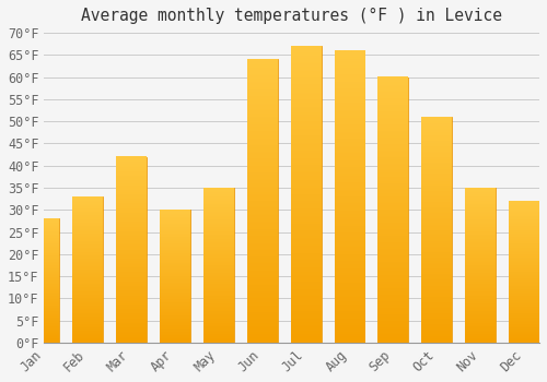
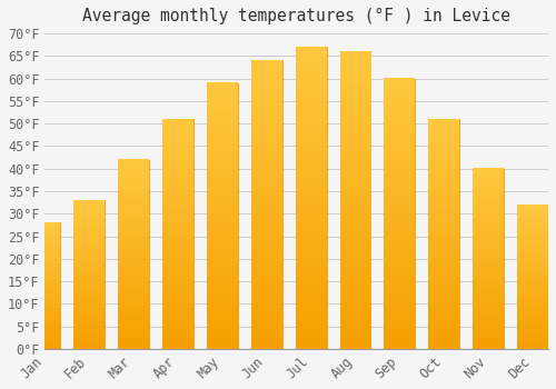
Apr: 30°F -> 51°F
May: 35°F -> 59°F
Nov: 35°F -> 40°F
